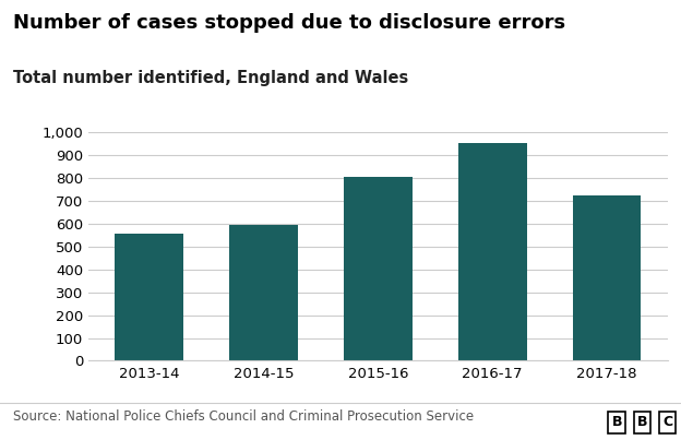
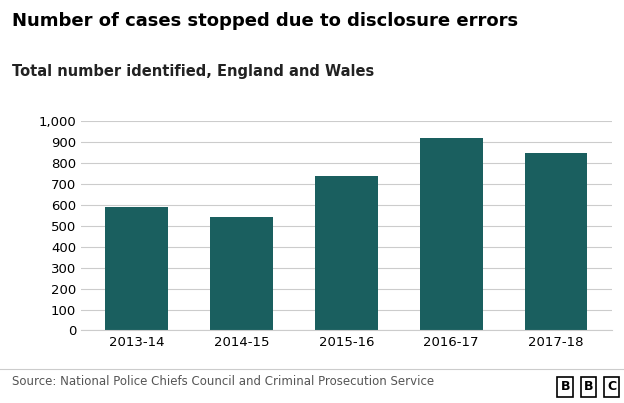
2013-14: 555 -> 590
2014-15: 595 -> 540
2015-16: 805 -> 735
2016-17: 950 -> 920
2017-18: 725 -> 845
